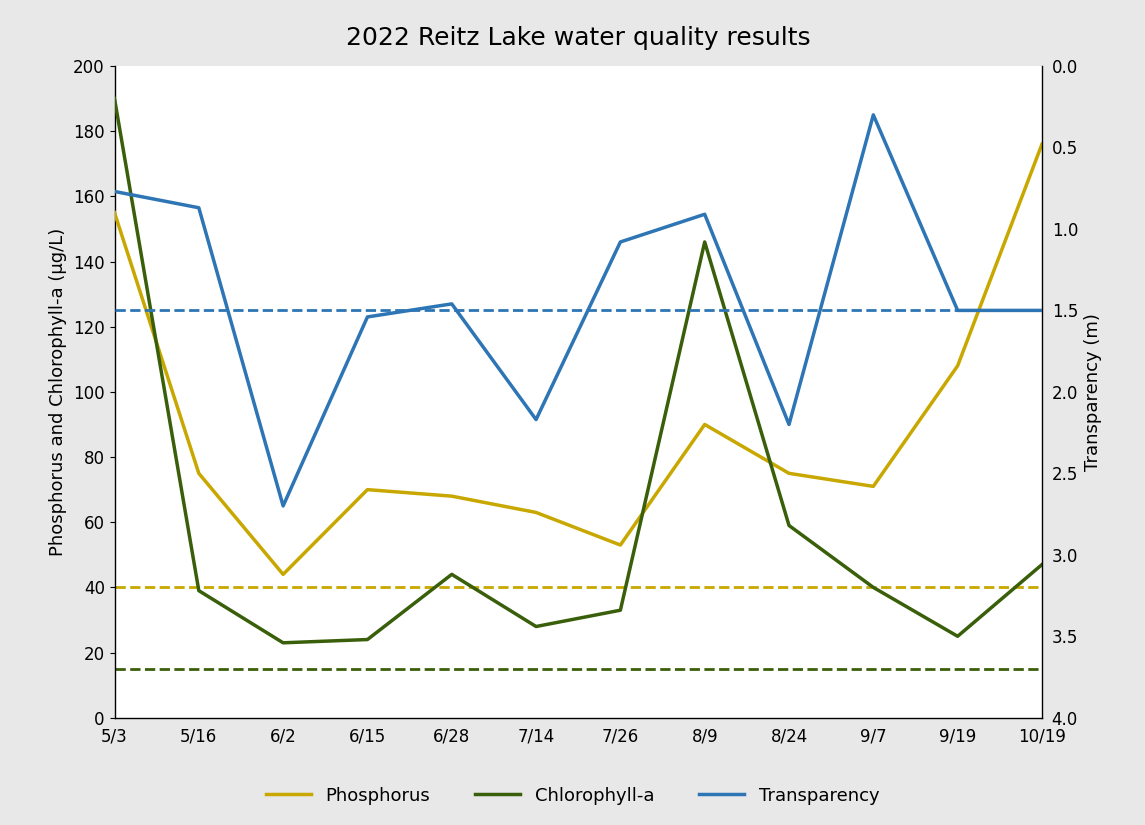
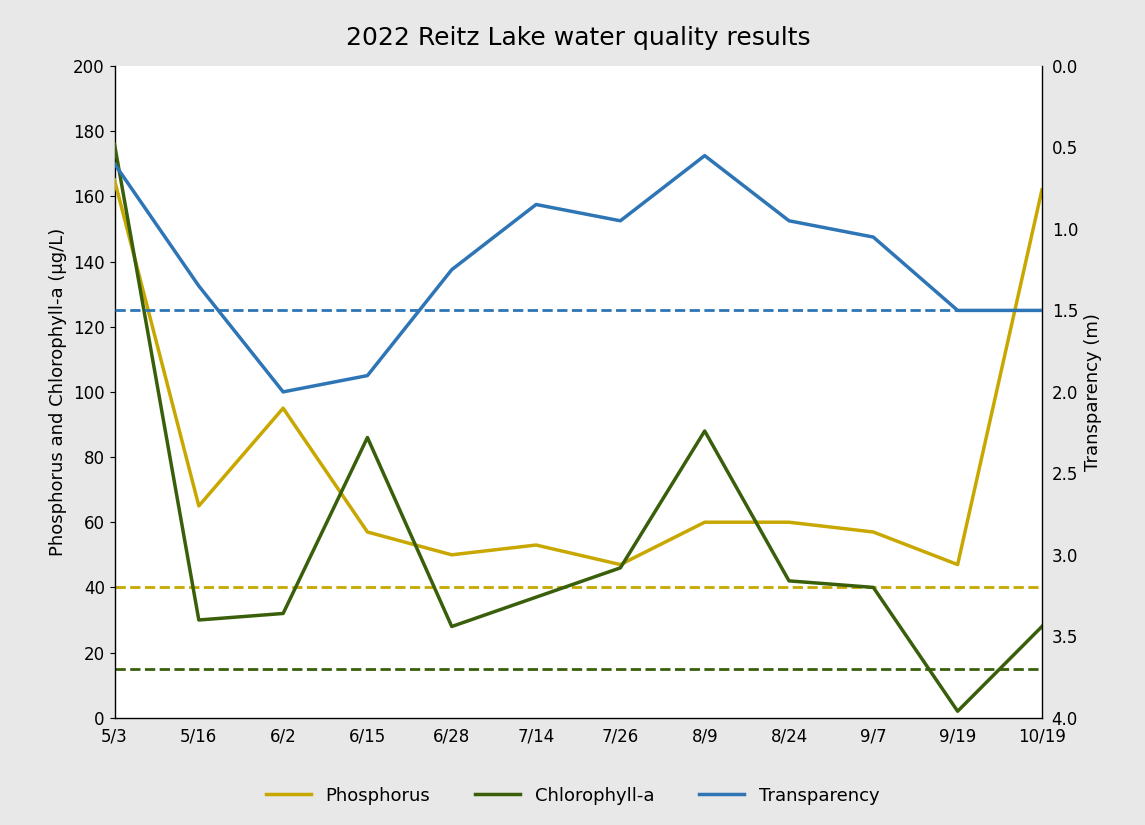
Phosphorus/5/3: 155 -> 165
Chlorophyll-a/5/3: 190 -> 176
Transparency/5/3: 0.77 -> 0.60
Phosphorus/5/16: 75 -> 65
Chlorophyll-a/5/16: 39 -> 30
Transparency/5/16: 0.87 -> 1.35
Phosphorus/6/2: 44 -> 95
Chlorophyll-a/6/2: 23 -> 32
Transparency/6/2: 2.70 -> 2.00
Phosphorus/6/15: 70 -> 57
Chlorophyll-a/6/15: 24 -> 86
Transparency/6/15: 1.54 -> 1.90
Phosphorus/6/28: 68 -> 50
Chlorophyll-a/6/28: 44 -> 28
Transparency/6/28: 1.46 -> 1.25
Phosphorus/7/14: 63 -> 53
Chlorophyll-a/7/14: 28 -> 37
Transparency/7/14: 2.17 -> 0.85
Phosphorus/7/26: 53 -> 47
Chlorophyll-a/7/26: 33 -> 46
Transparency/7/26: 1.08 -> 0.95
Phosphorus/8/9: 90 -> 60
Chlorophyll-a/8/9: 146 -> 88
Transparency/8/9: 0.91 -> 0.55
Phosphorus/8/24: 75 -> 60
Chlorophyll-a/8/24: 59 -> 42
Transparency/8/24: 2.20 -> 0.95
Phosphorus/9/7: 71 -> 57
Transparency/9/7: 0.30 -> 1.05
Phosphorus/9/19: 108 -> 47
Chlorophyll-a/9/19: 25 -> 2
Phosphorus/10/19: 176 -> 162
Chlorophyll-a/10/19: 47 -> 28
